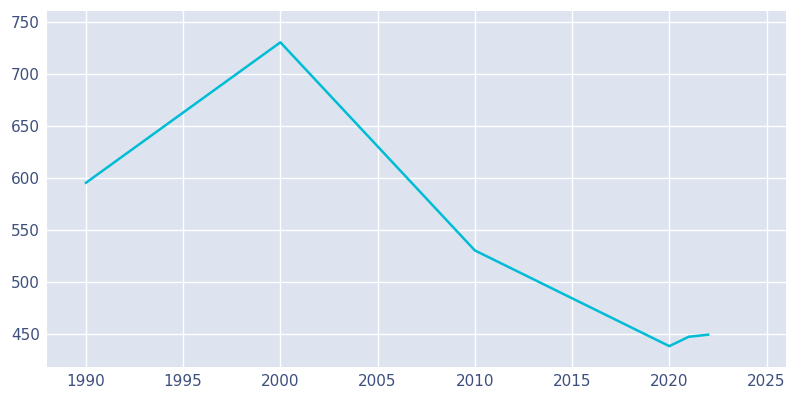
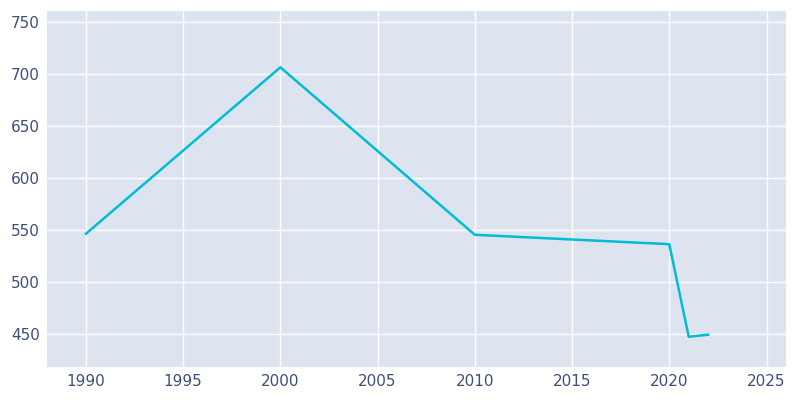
1990: 595 -> 546
2000: 730 -> 706
2010: 530 -> 545
2020: 438 -> 536
